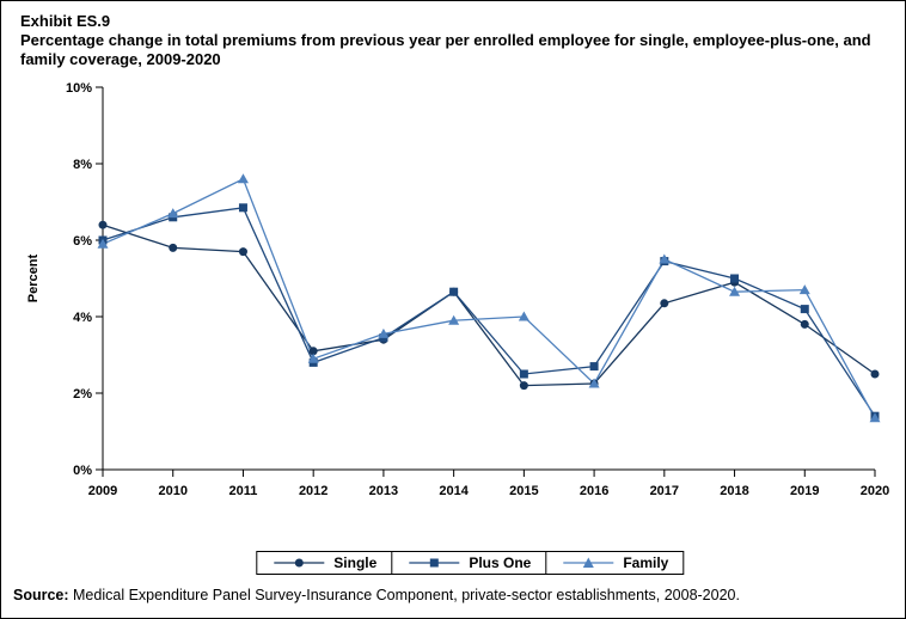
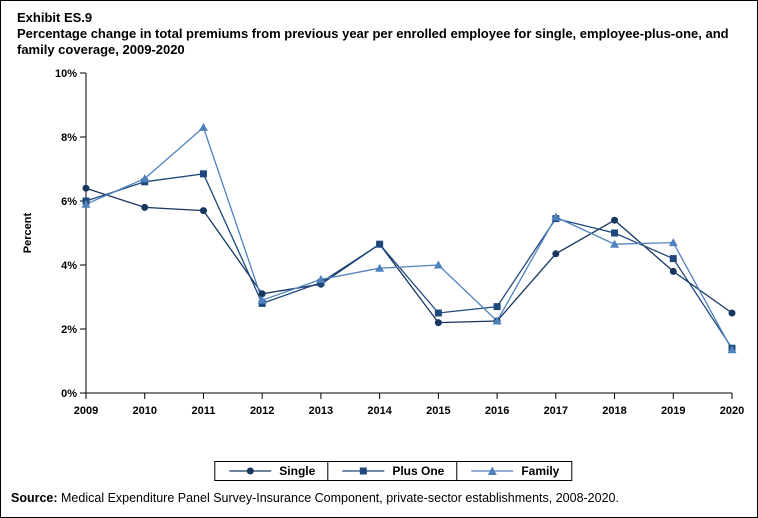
Family/2011: 7.6% -> 8.3%
Single/2018: 4.9% -> 5.4%
